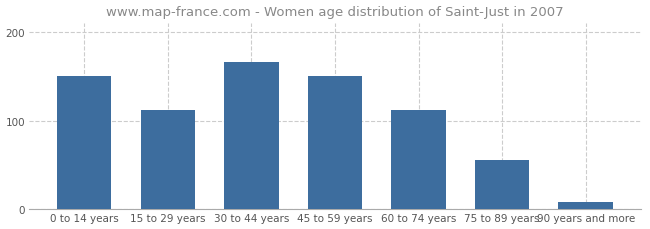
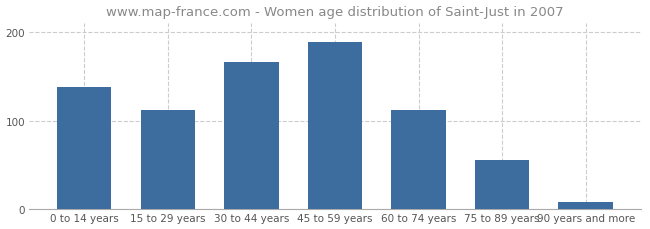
0 to 14 years: 150 -> 138
45 to 59 years: 150 -> 188
